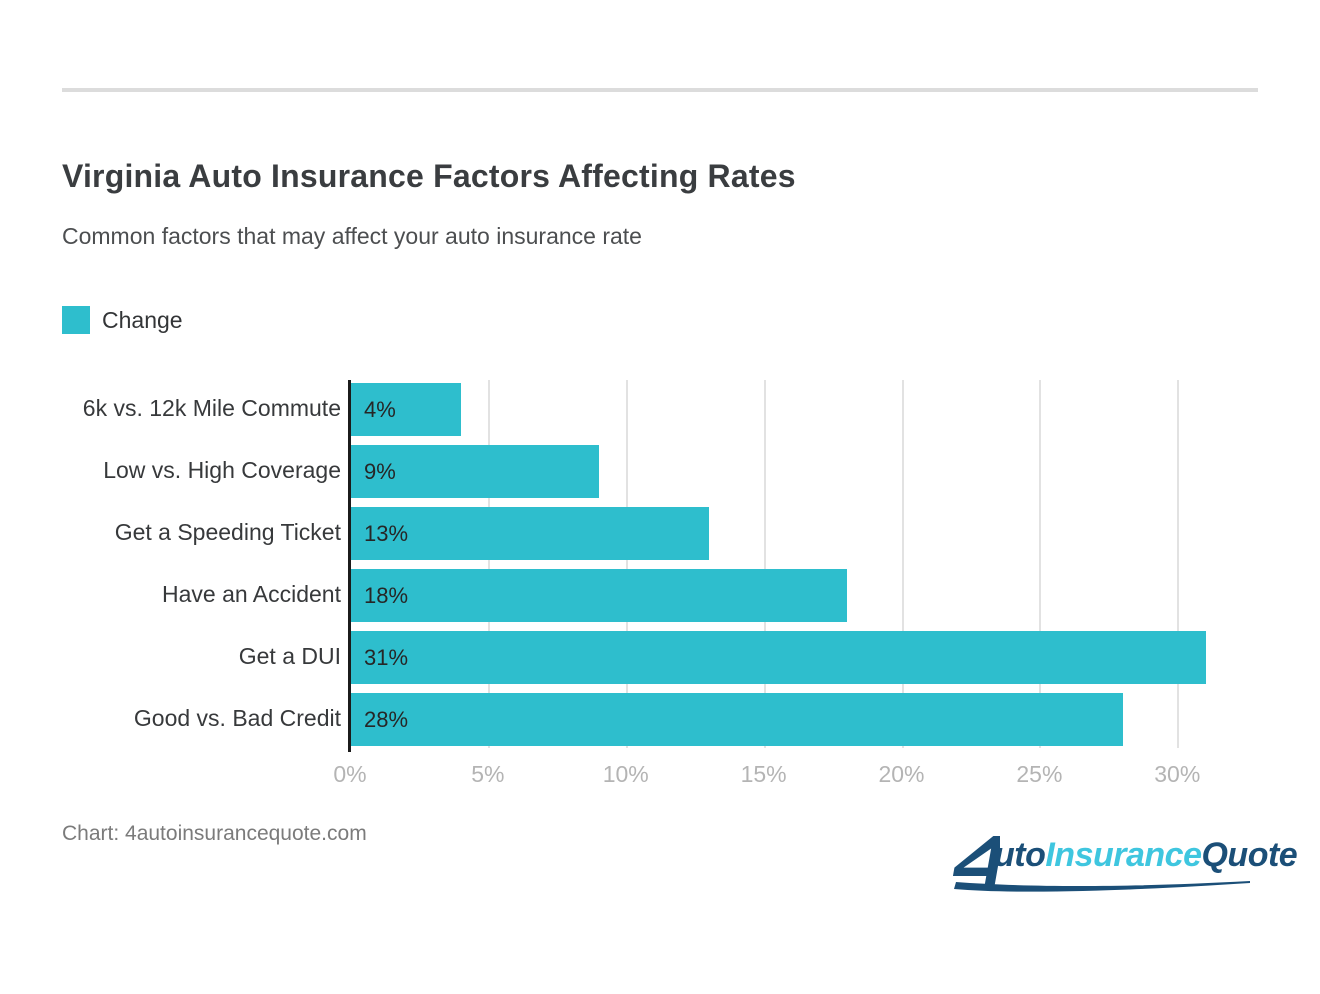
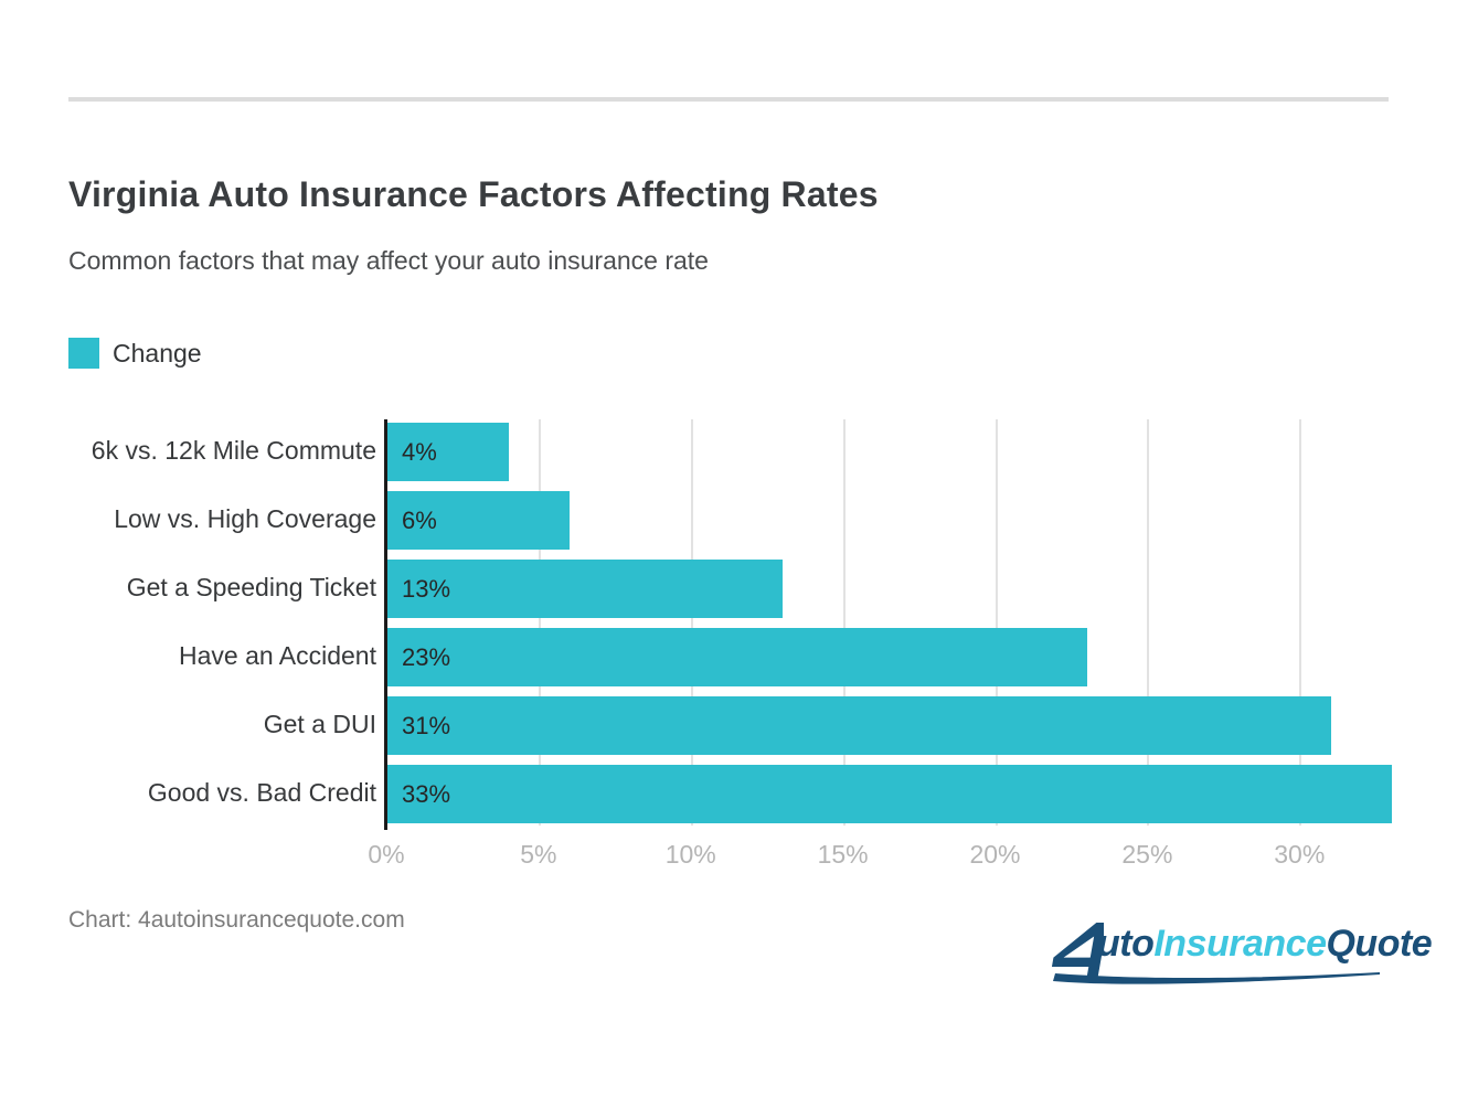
Low vs. High Coverage: 9% -> 6%
Have an Accident: 18% -> 23%
Good vs. Bad Credit: 28% -> 33%
